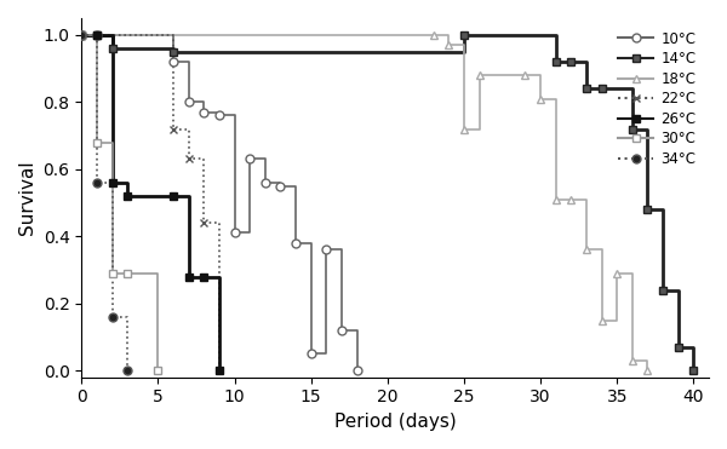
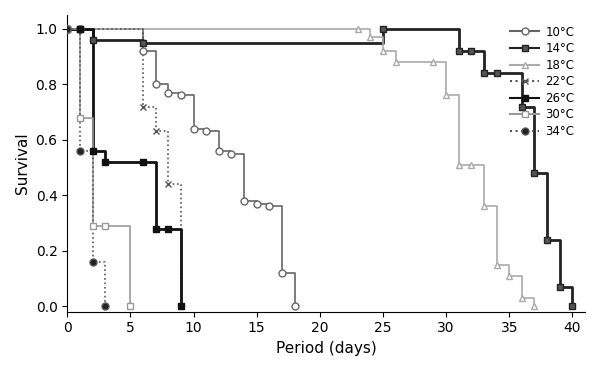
10°C/10: 0.41 -> 0.64
10°C/15: 0.05 -> 0.37
18°C/25: 0.72 -> 0.92
18°C/30: 0.81 -> 0.76
18°C/35: 0.29 -> 0.11
